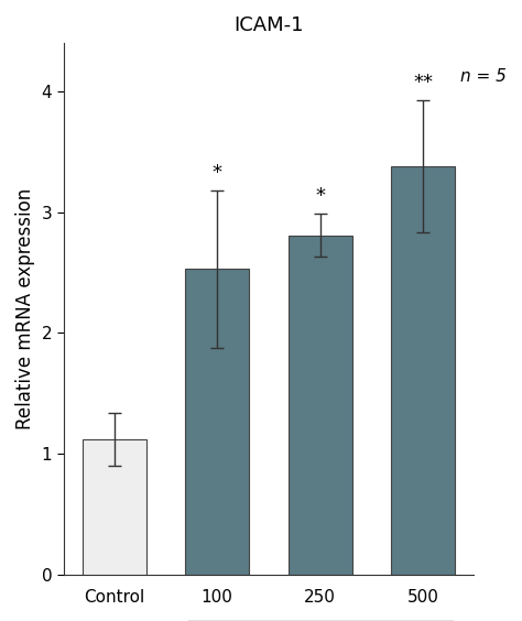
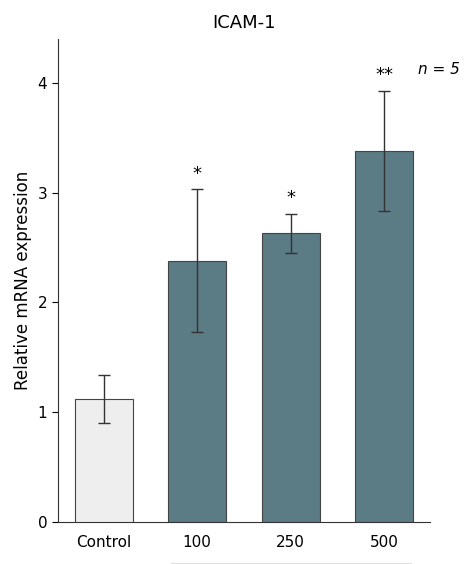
100: 2.53 -> 2.38
250: 2.81 -> 2.63
